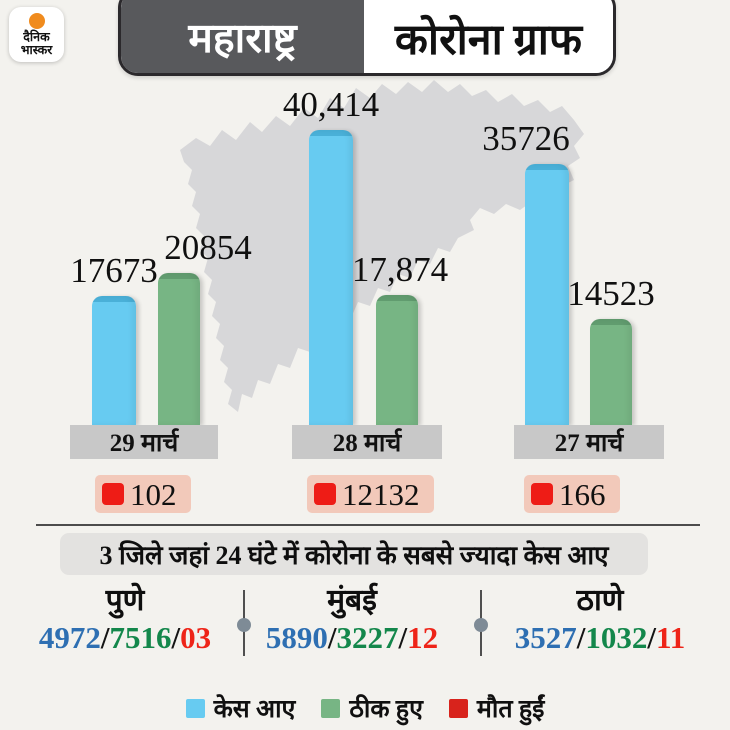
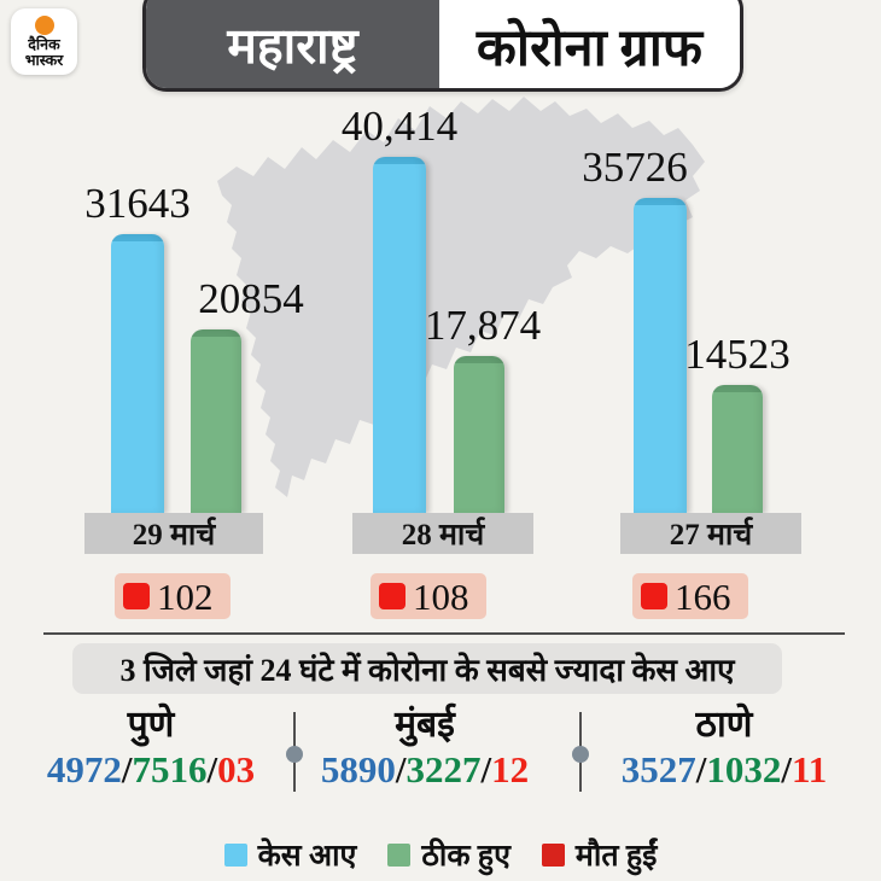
केस आए/29 मार्च: 17673 -> 31643
मौत हुईं/28 मार्च: 12132 -> 108
